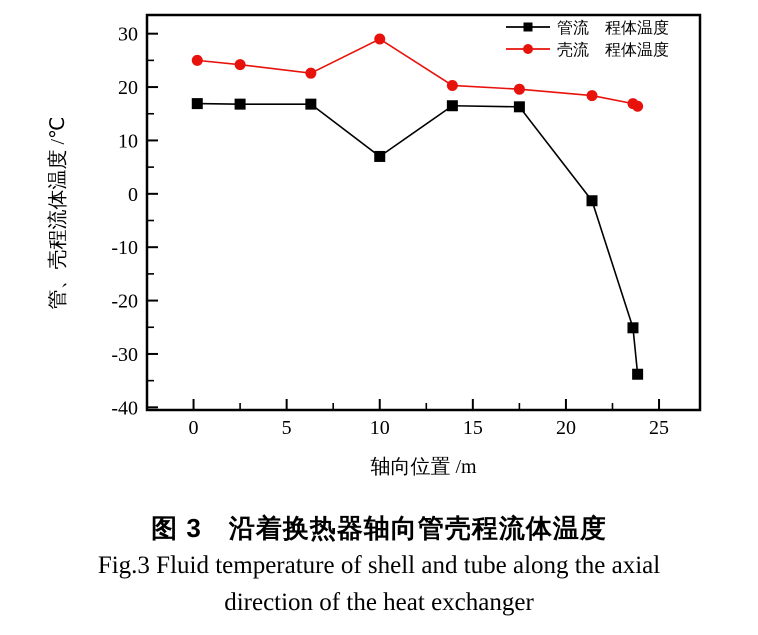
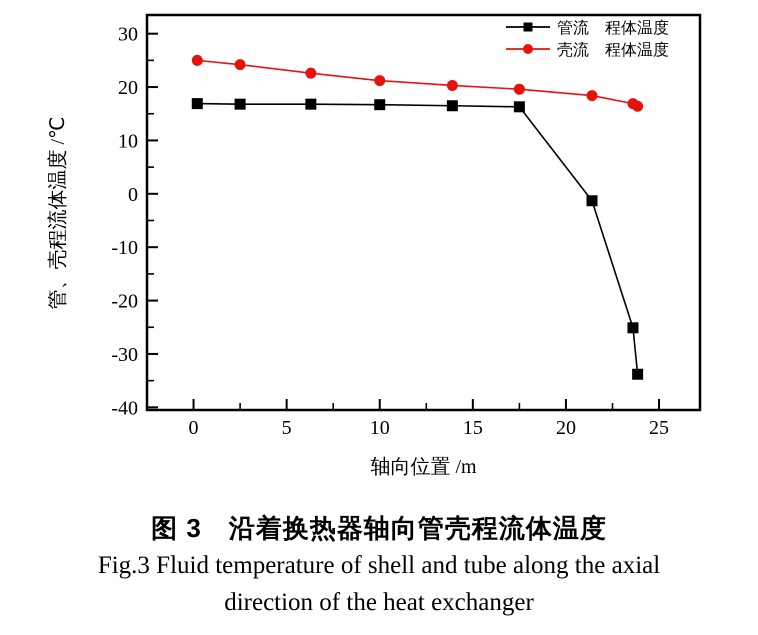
管流 程体温度/10: 7 -> 17
壳流 程体温度/10: 29 -> 21
